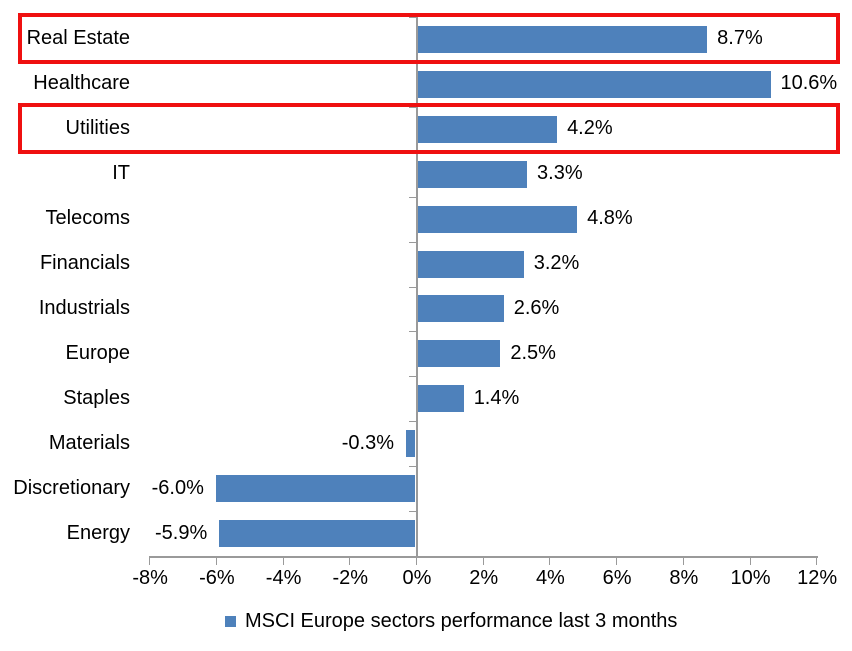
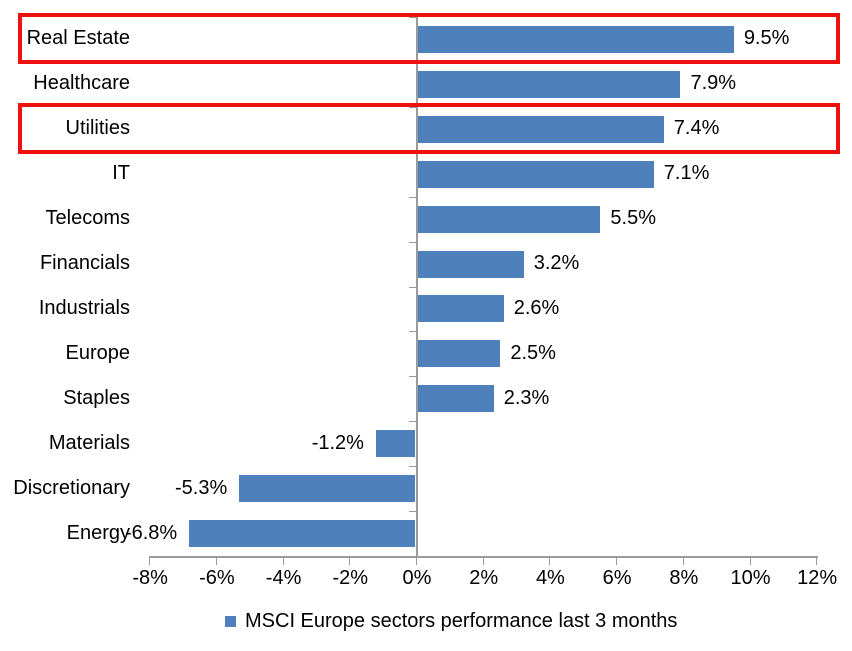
Real Estate: 8.7% -> 9.5%
Healthcare: 10.6% -> 7.9%
Utilities: 4.2% -> 7.4%
IT: 3.3% -> 7.1%
Telecoms: 4.8% -> 5.5%
Staples: 1.4% -> 2.3%
Materials: -0.3% -> -1.2%
Discretionary: -6.0% -> -5.3%
Energy: -5.9% -> -6.8%
